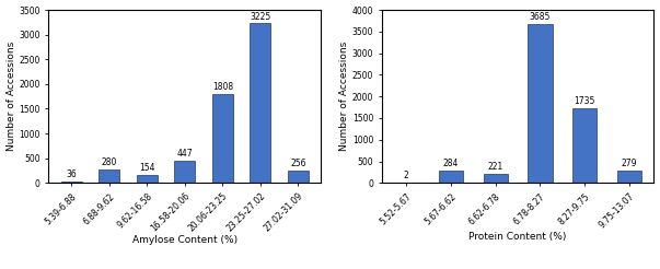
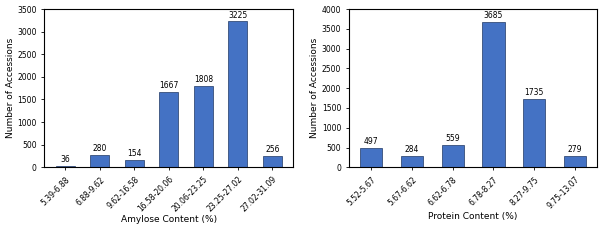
16.58-20.06: 447 -> 1667
5.52-5.67: 2 -> 497
6.62-6.78: 221 -> 559
